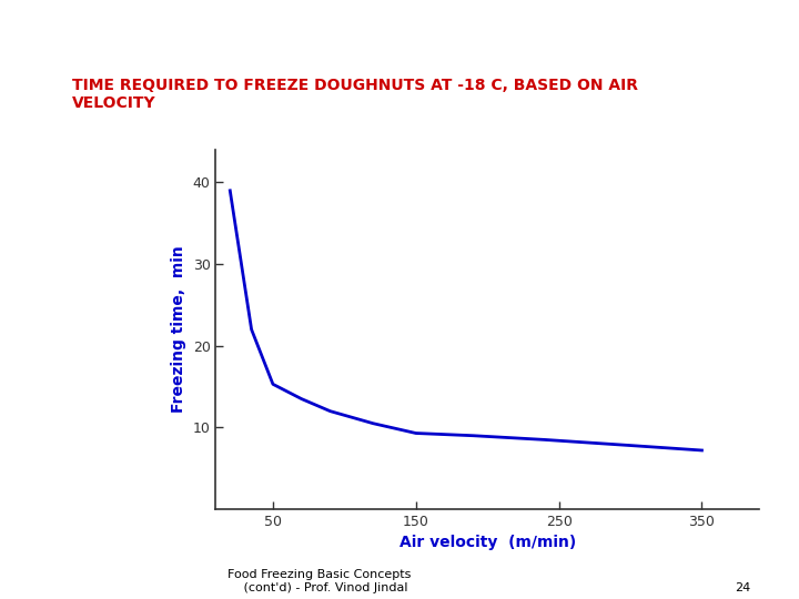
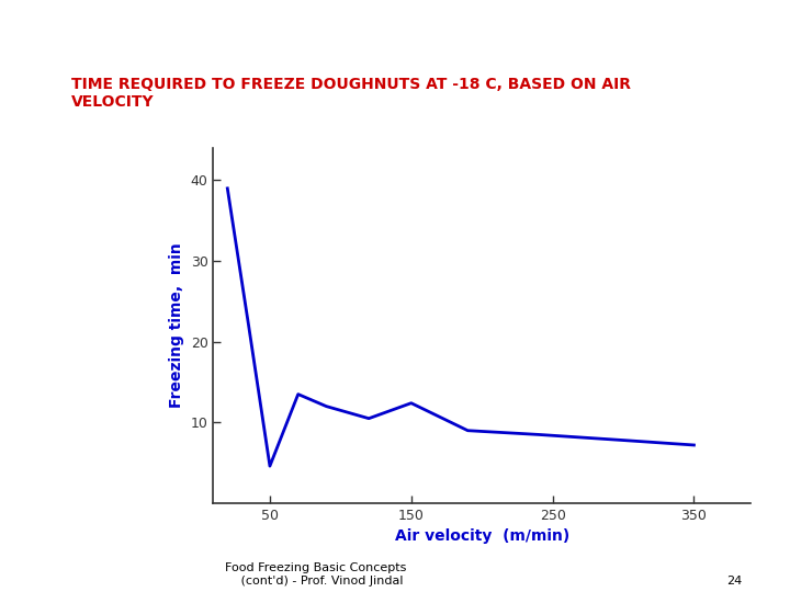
50: 15.3 -> 4.6
150: 9.3 -> 12.4
